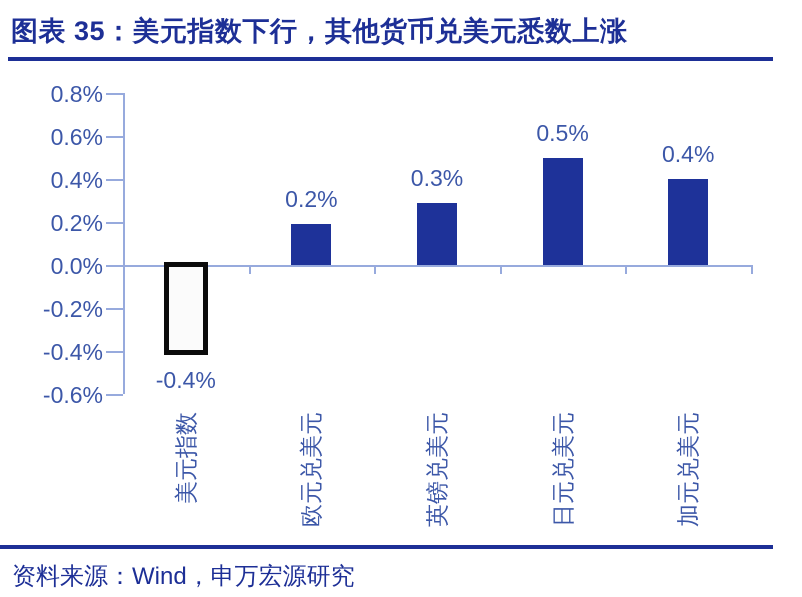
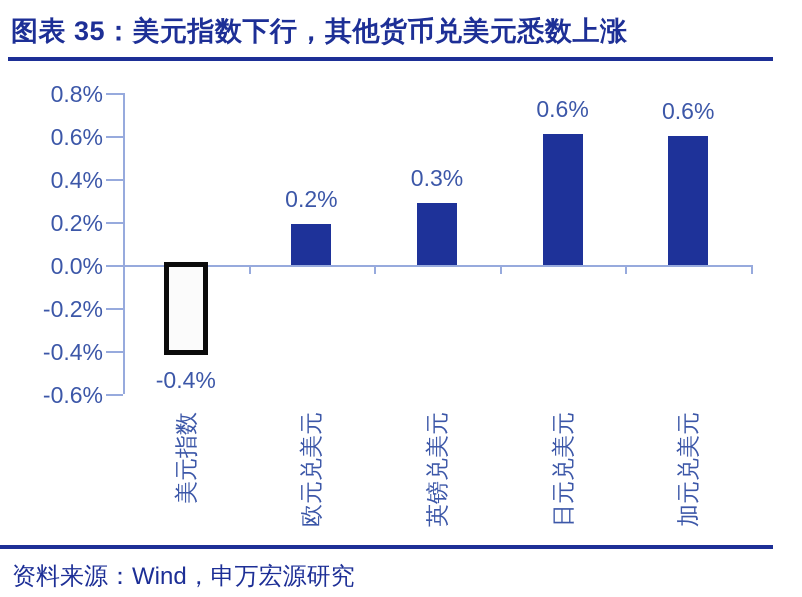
日元兑美元: 0.5% -> 0.6%
加元兑美元: 0.4% -> 0.6%
